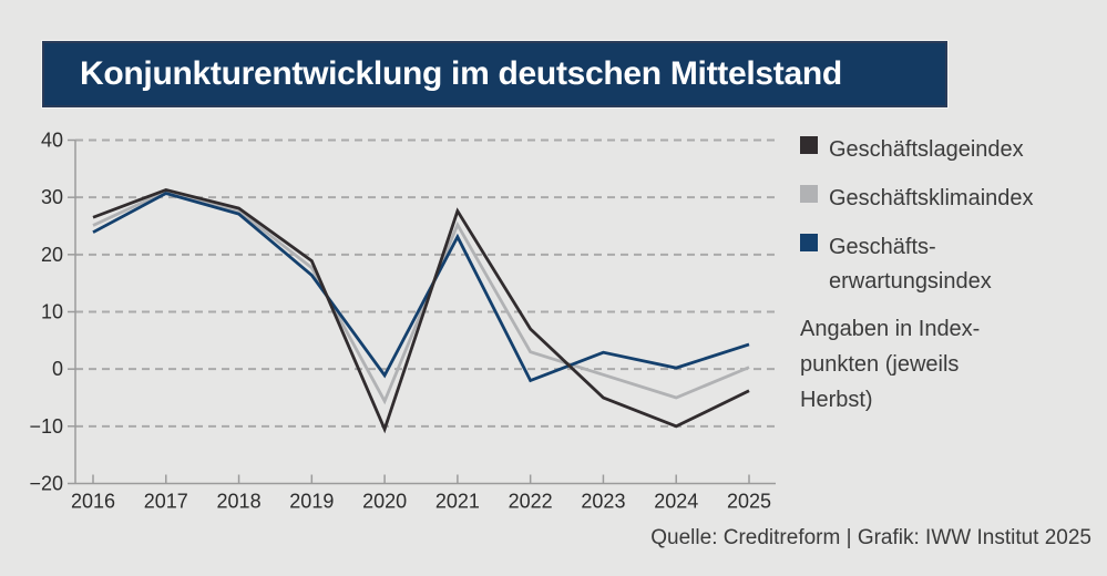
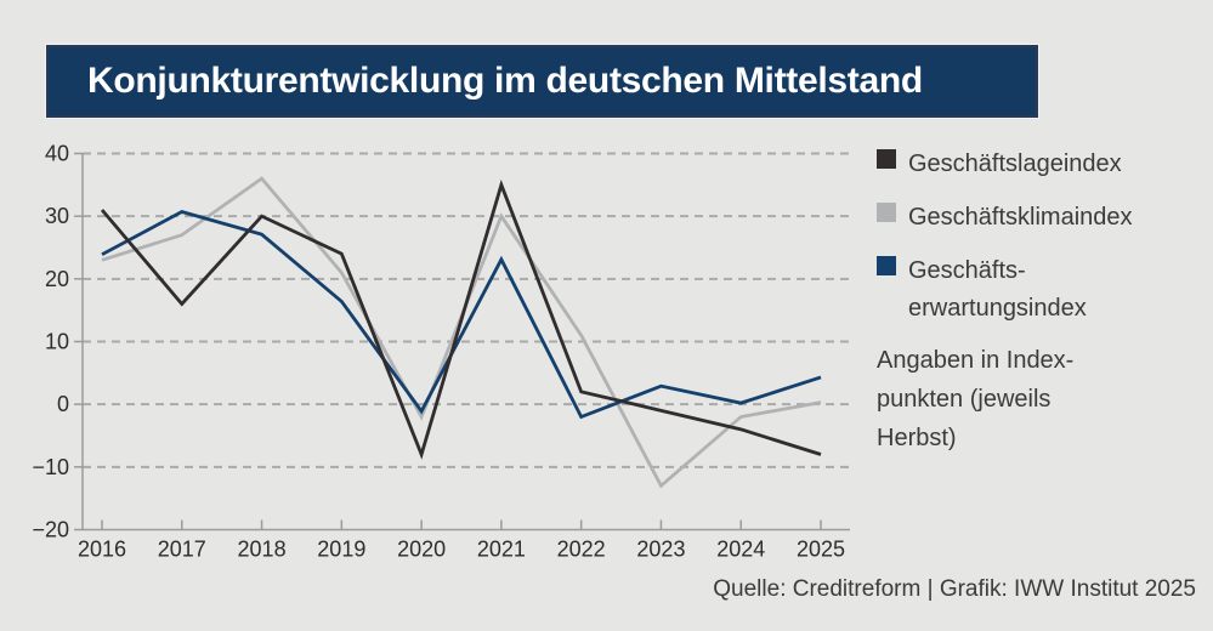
Geschäftslageindex/2016: 26 -> 31
Geschäftsklimaindex/2016: 25 -> 23
Geschäftslageindex/2017: 31 -> 16
Geschäftsklimaindex/2017: 31 -> 27
Geschäftslageindex/2018: 28 -> 30
Geschäftsklimaindex/2018: 28 -> 36
Geschäftslageindex/2019: 19 -> 24
Geschäftsklimaindex/2019: 18 -> 21
Geschäftslageindex/2020: -10 -> -8
Geschäftsklimaindex/2020: -6 -> -2
Geschäftslageindex/2021: 28 -> 35
Geschäftsklimaindex/2021: 25 -> 30
Geschäftslageindex/2022: 7 -> 2
Geschäftsklimaindex/2022: 3 -> 11
Geschäftslageindex/2023: -5 -> -1
Geschäftsklimaindex/2023: -1 -> -13
Geschäftslageindex/2024: -10 -> -4
Geschäftsklimaindex/2024: -5 -> -2
Geschäftslageindex/2025: -4 -> -8
